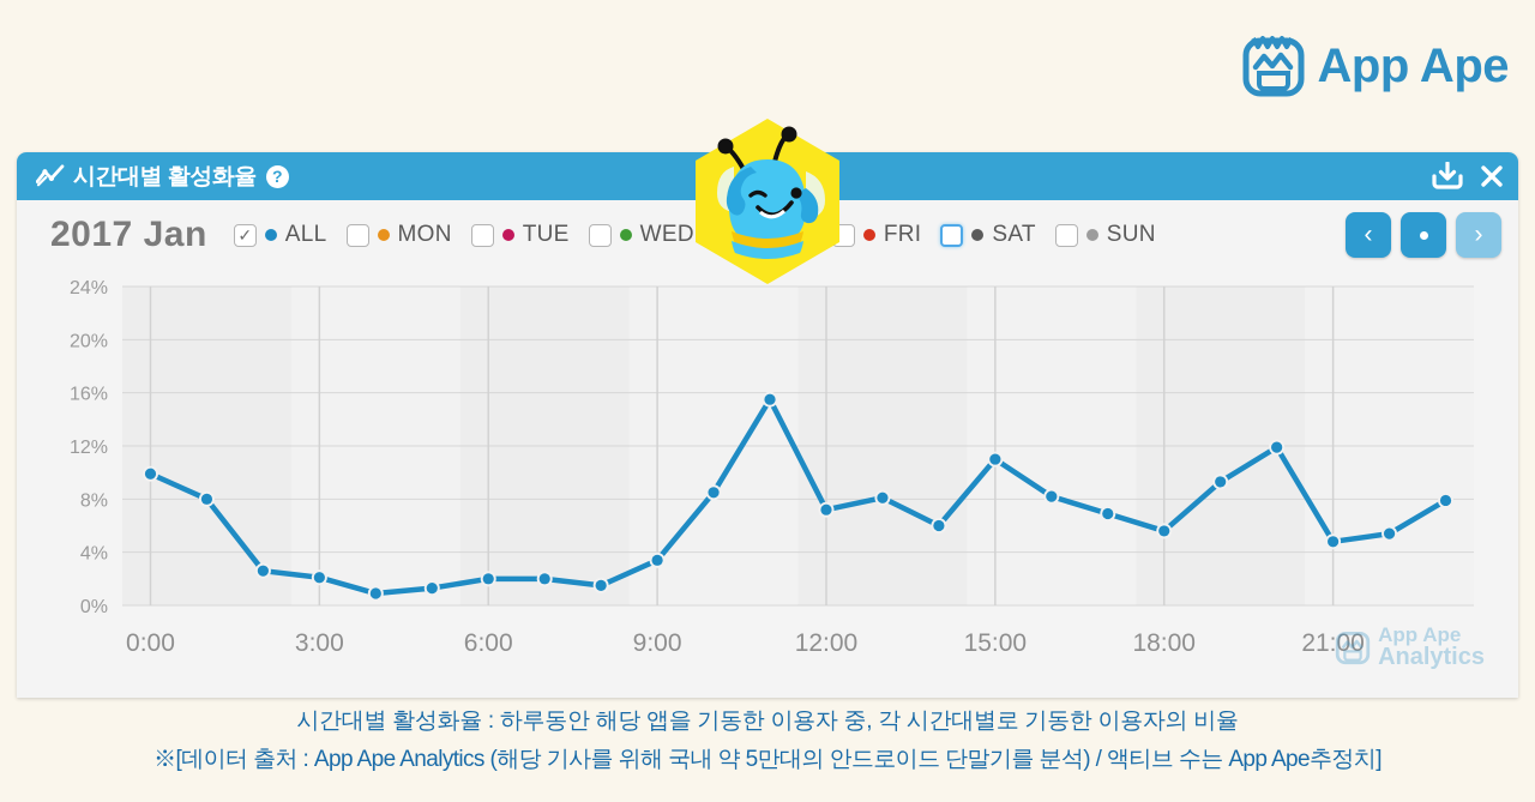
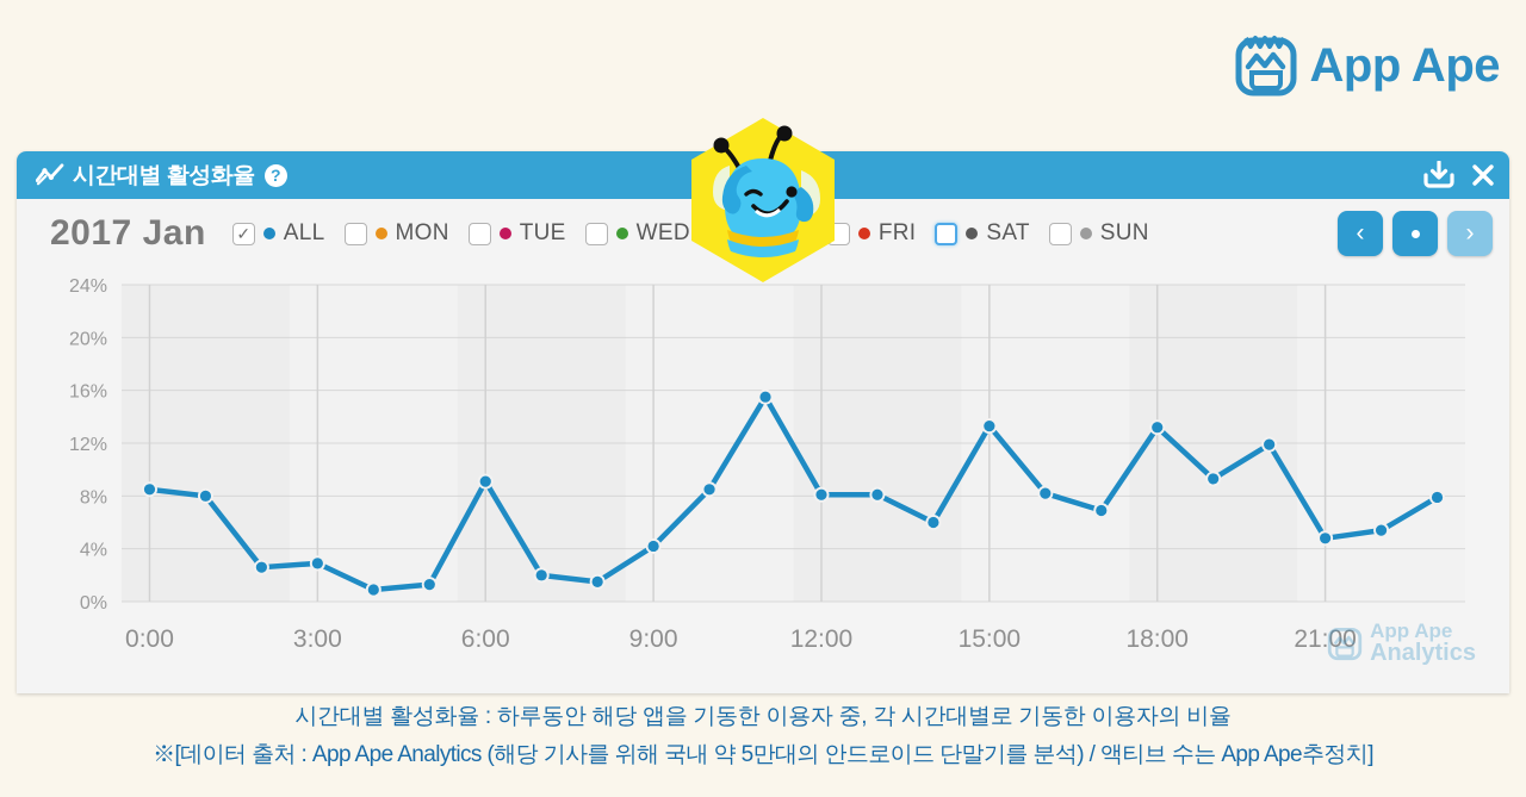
0:00: 9.9% -> 8.5%
3:00: 2.1% -> 2.9%
6:00: 2.0% -> 9.1%
9:00: 3.4% -> 4.2%
12:00: 7.2% -> 8.1%
15:00: 11.0% -> 13.3%
18:00: 5.6% -> 13.2%
